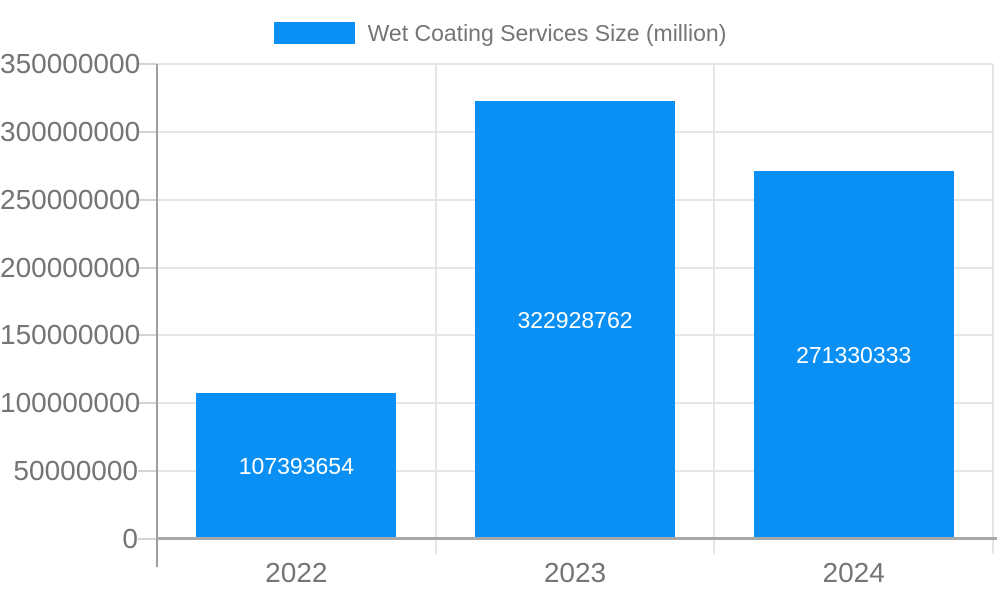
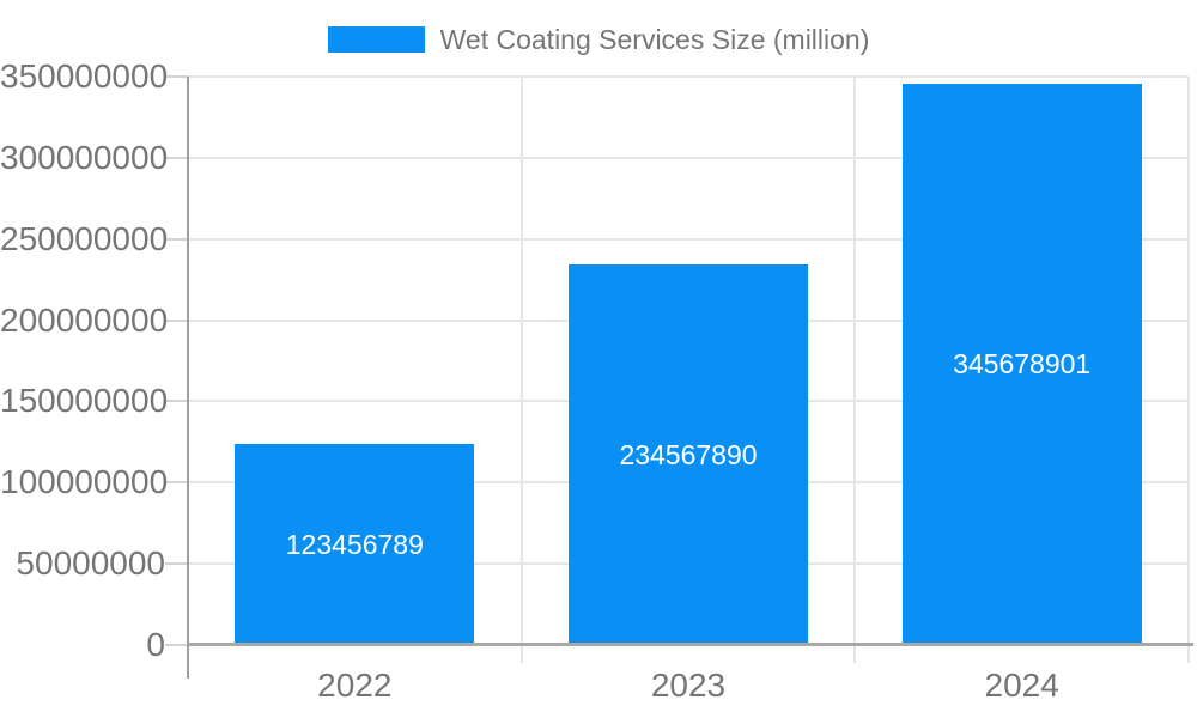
2022: 107393654 -> 123456789
2023: 322928762 -> 234567890
2024: 271330333 -> 345678901
